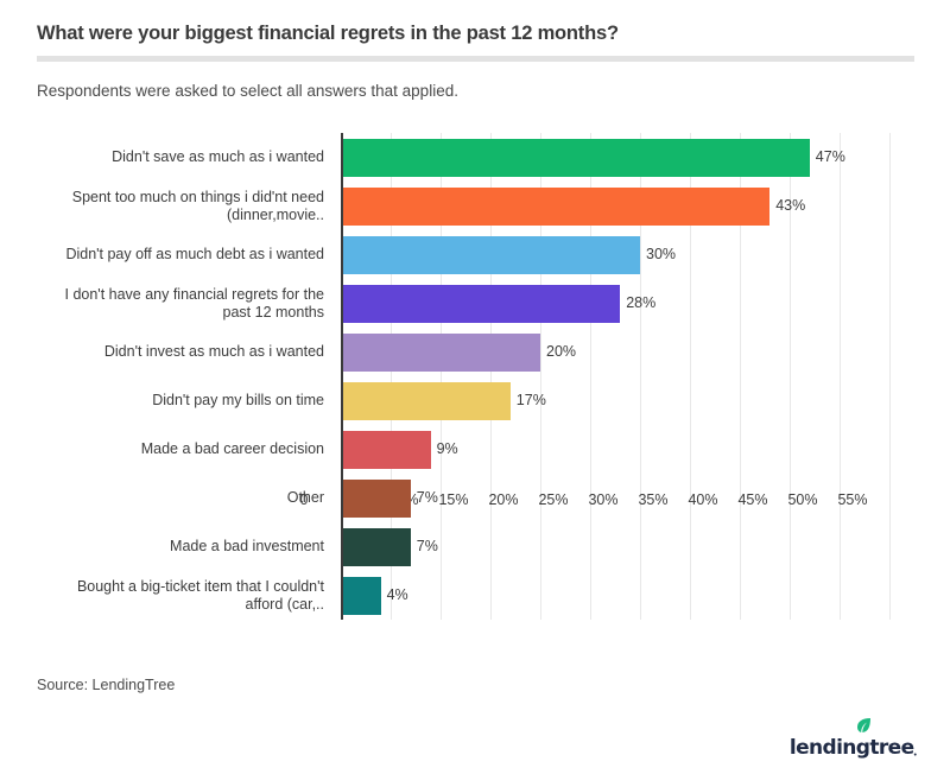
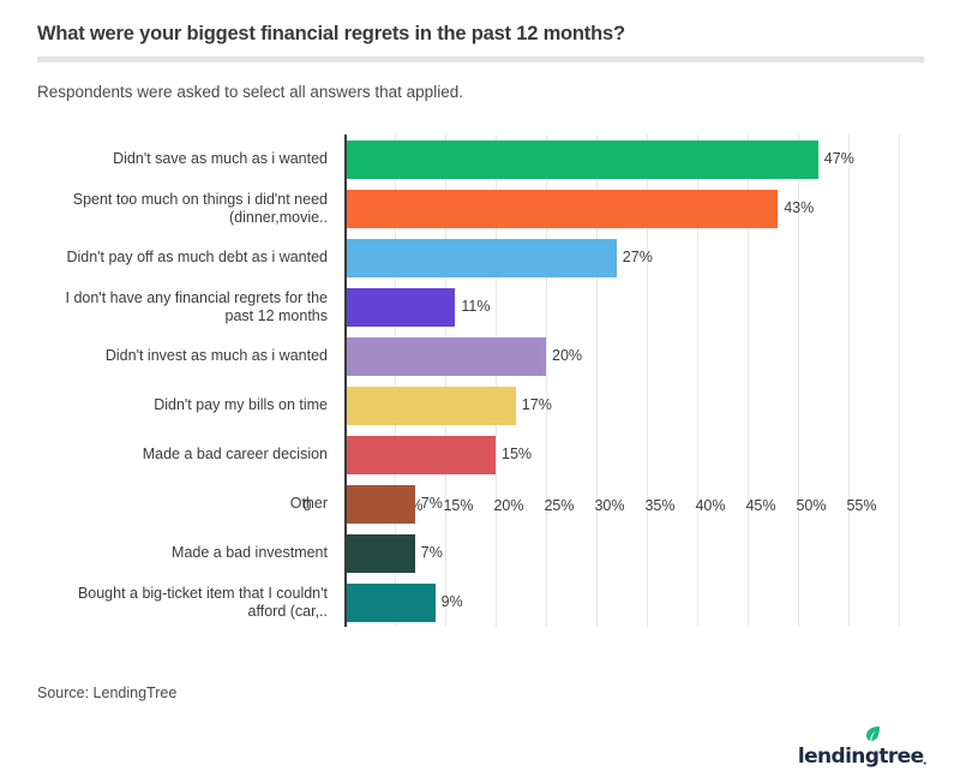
Didn't pay off as much debt as i wanted: 30% -> 27%
I don't have any financial regrets for the past 12 months: 28% -> 11%
Made a bad career decision: 9% -> 15%
Bought a big-ticket item that I couldn't afford (car,..: 4% -> 9%
